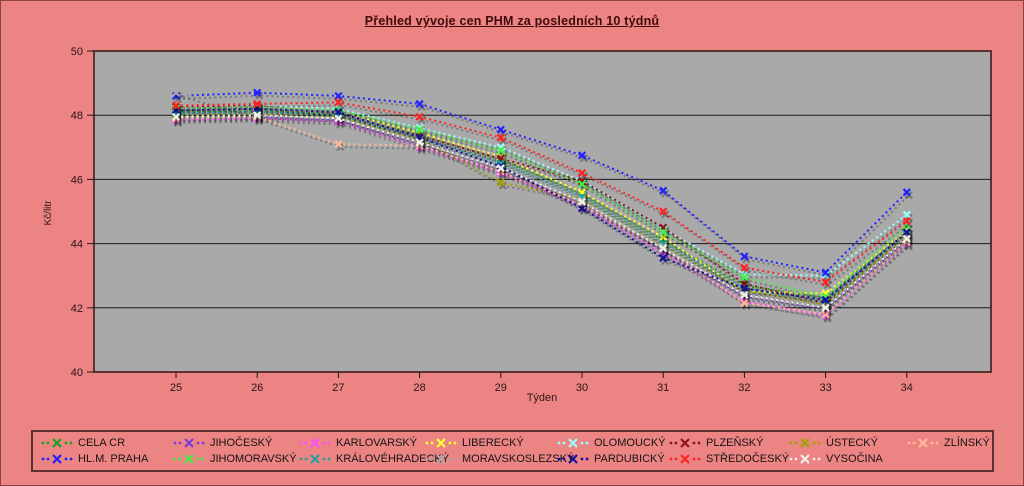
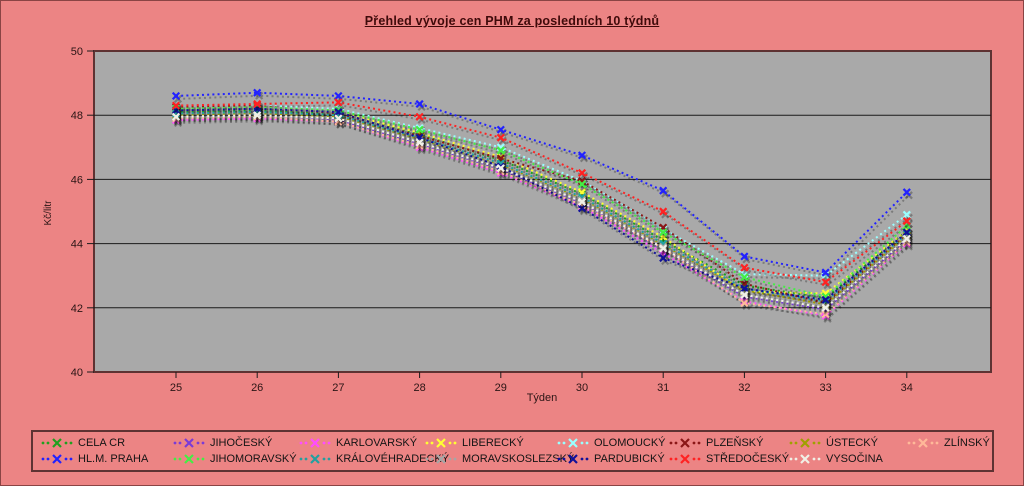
MORAVSKOSLEZSKÝ/25: 48.7 -> 48.0
ZLÍNSKÝ/27: 47.1 -> 47.8
ÚSTECKÝ/29: 45.9 -> 46.5
